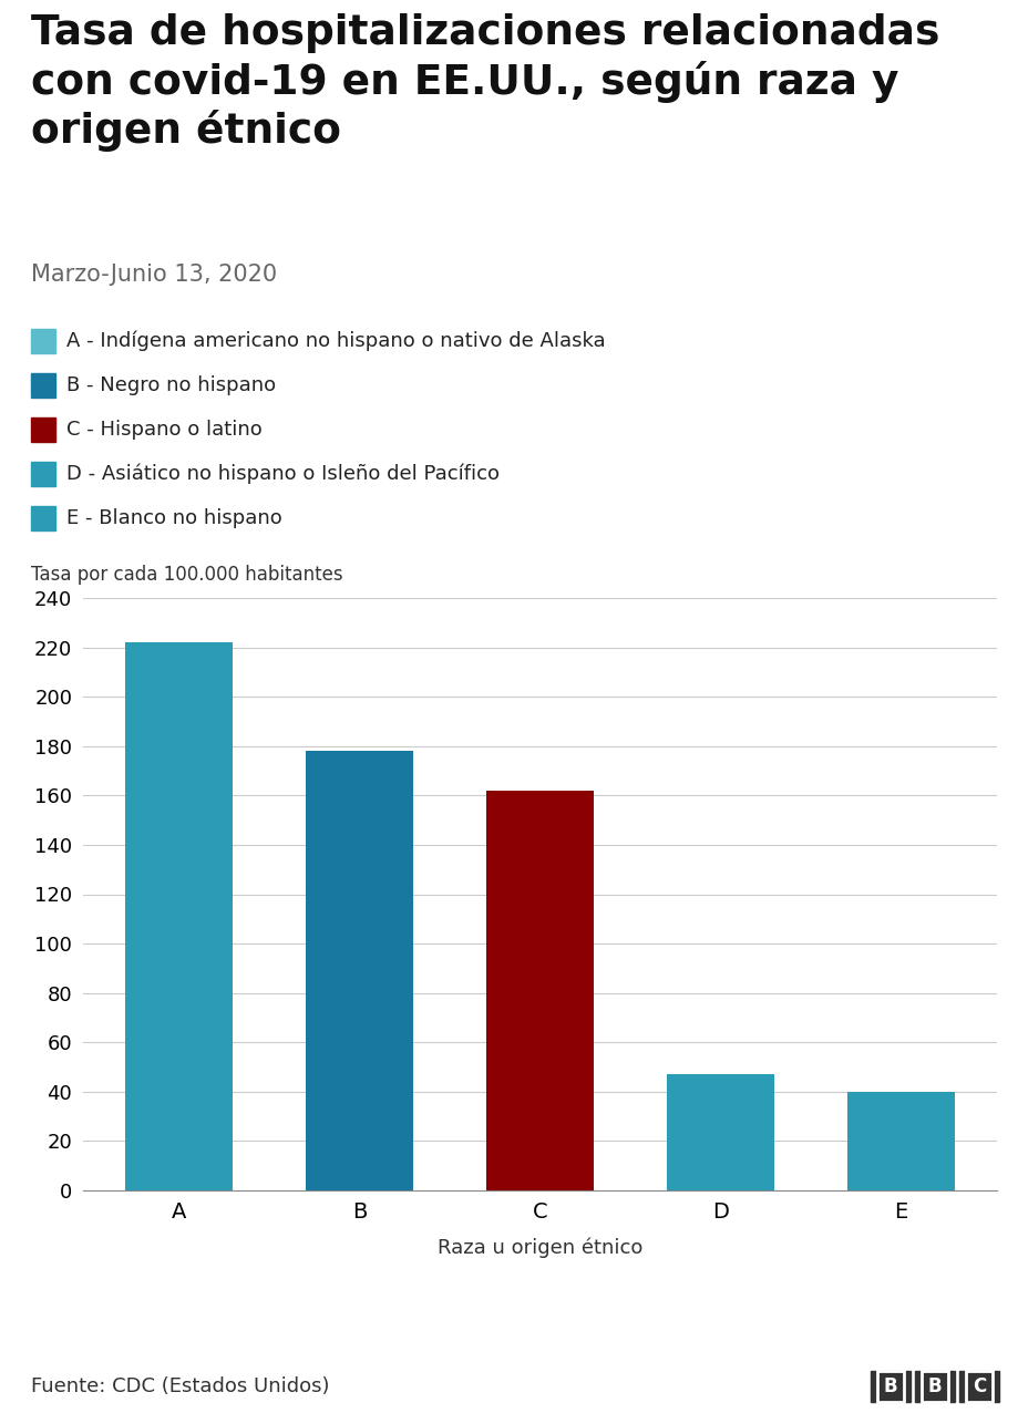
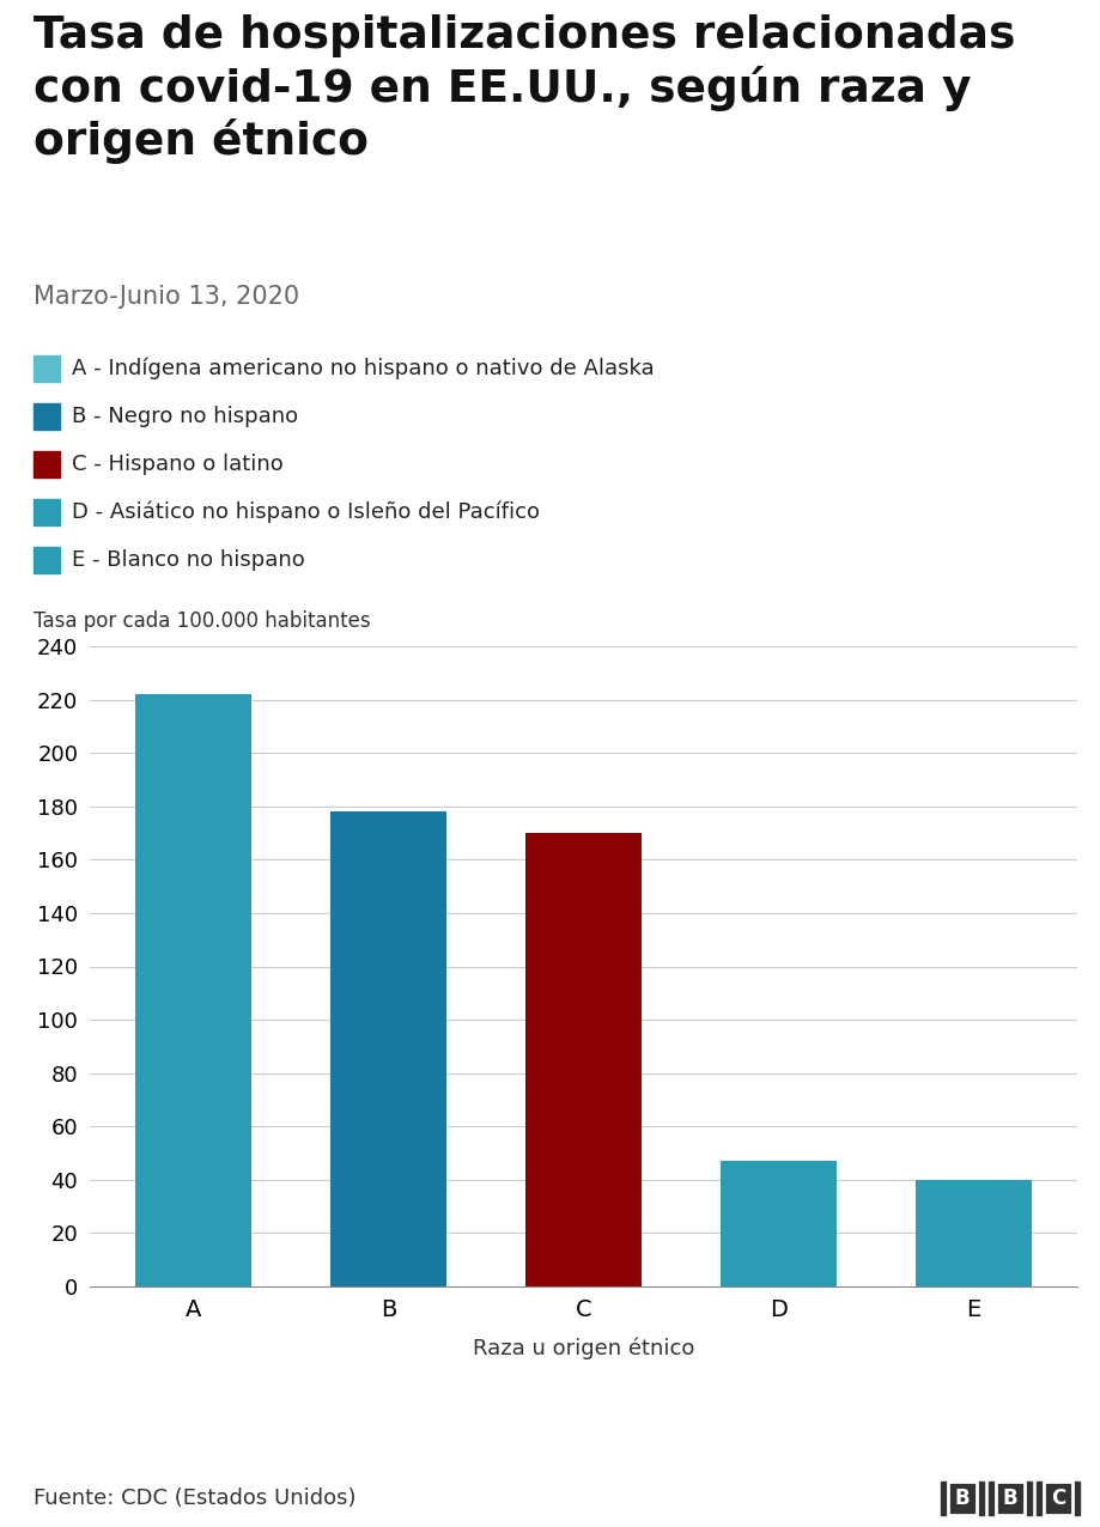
C: 162 -> 170
